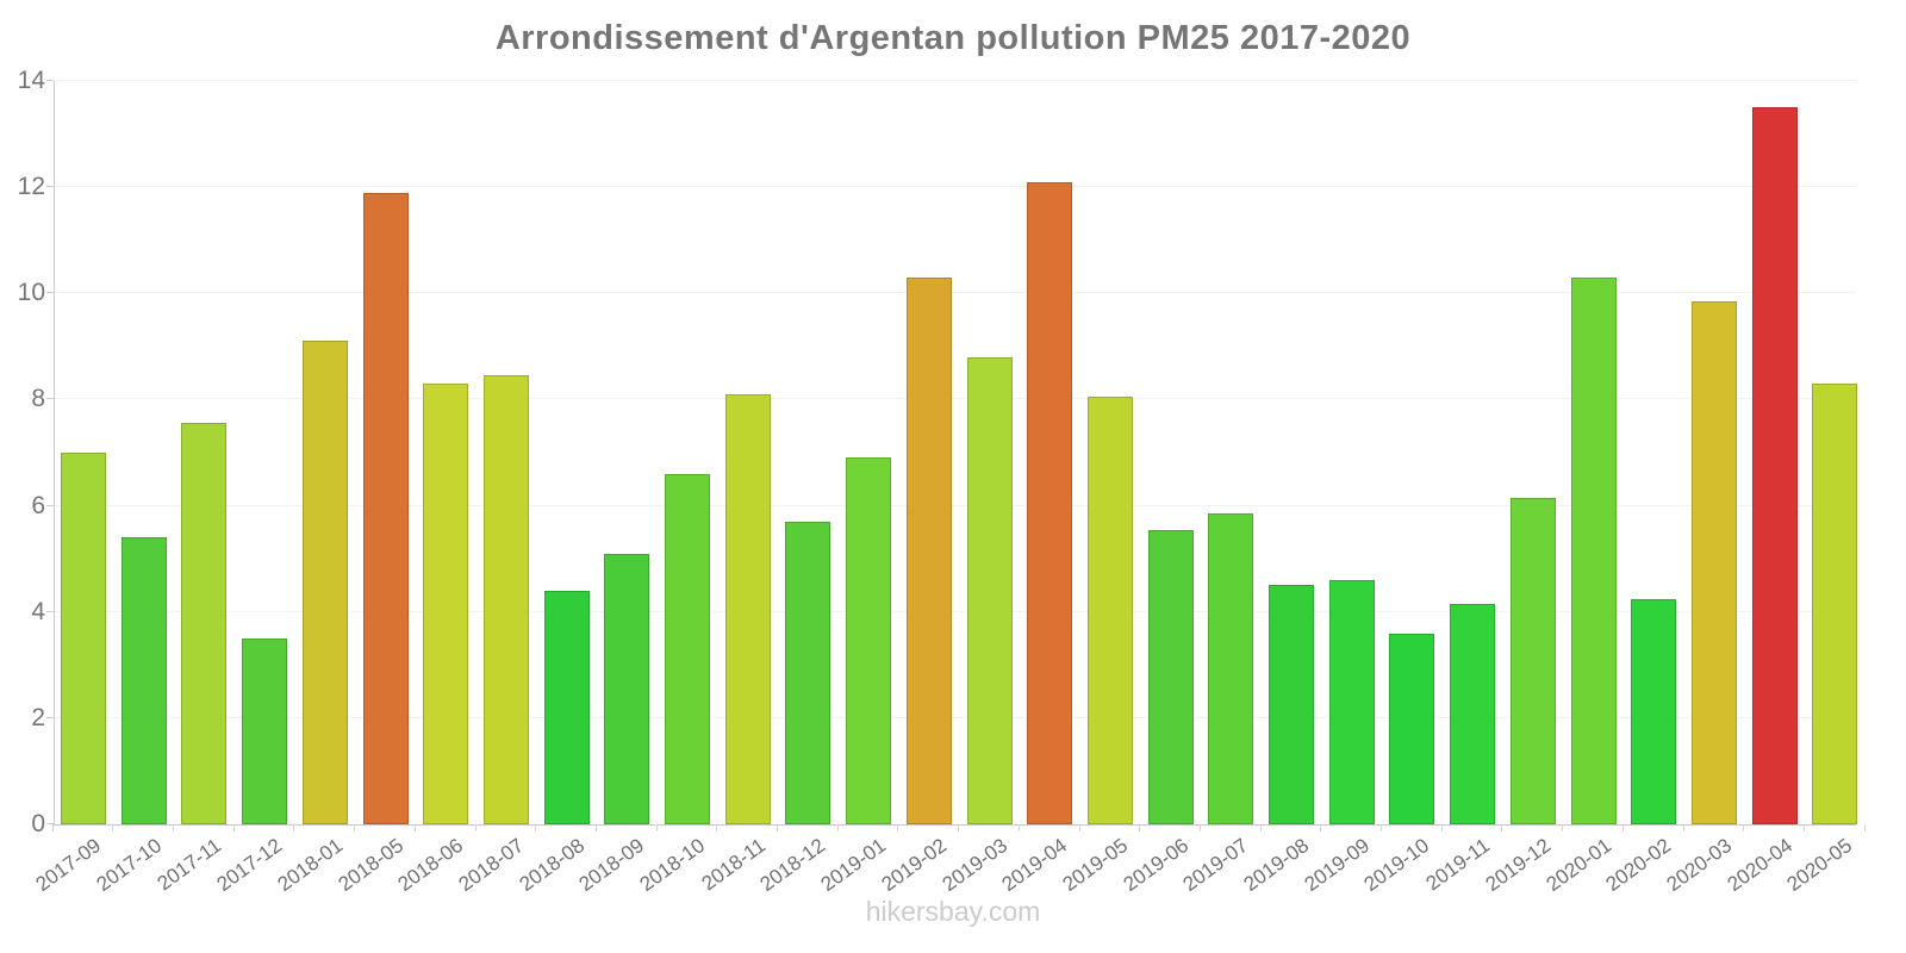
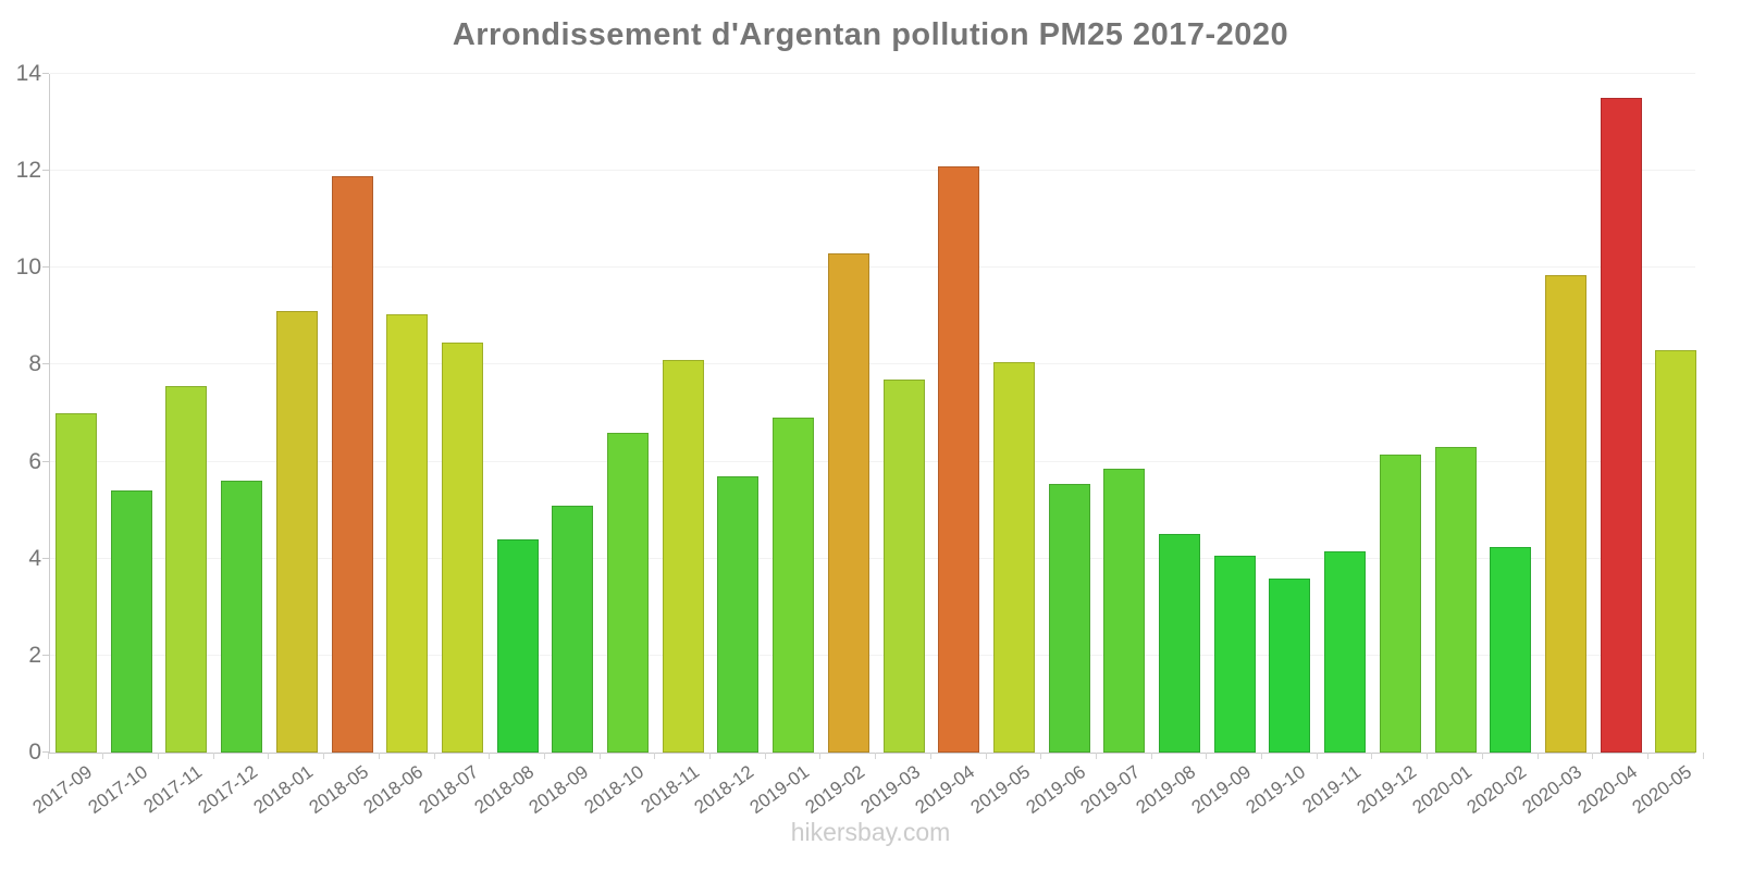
2017-12: 3.5 -> 5.6
2018-06: 8.3 -> 9.1
2019-03: 8.8 -> 7.7
2019-09: 4.6 -> 4.0
2020-01: 10.3 -> 6.3
